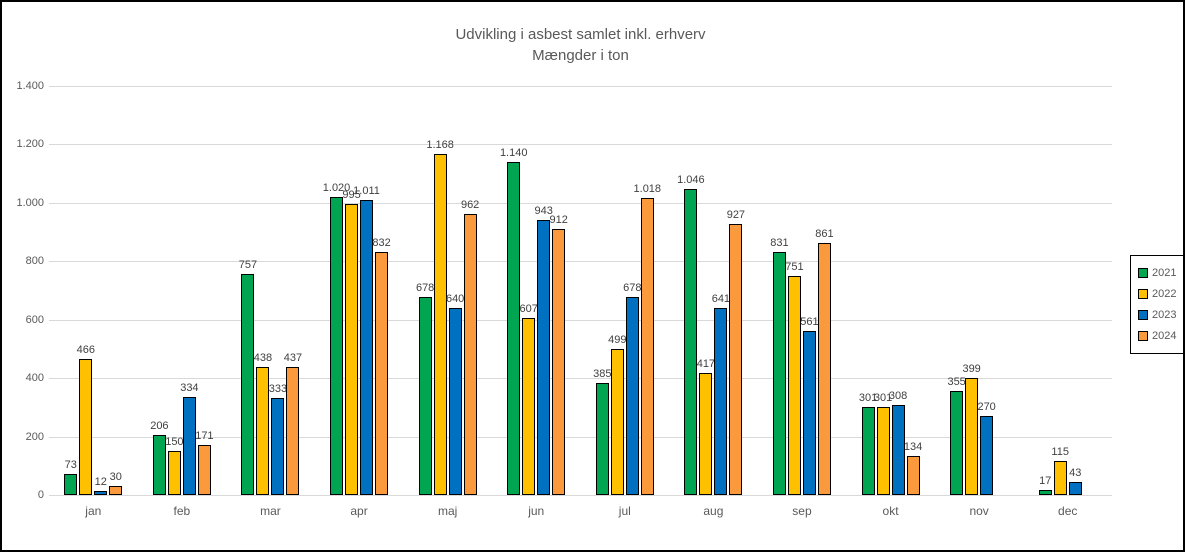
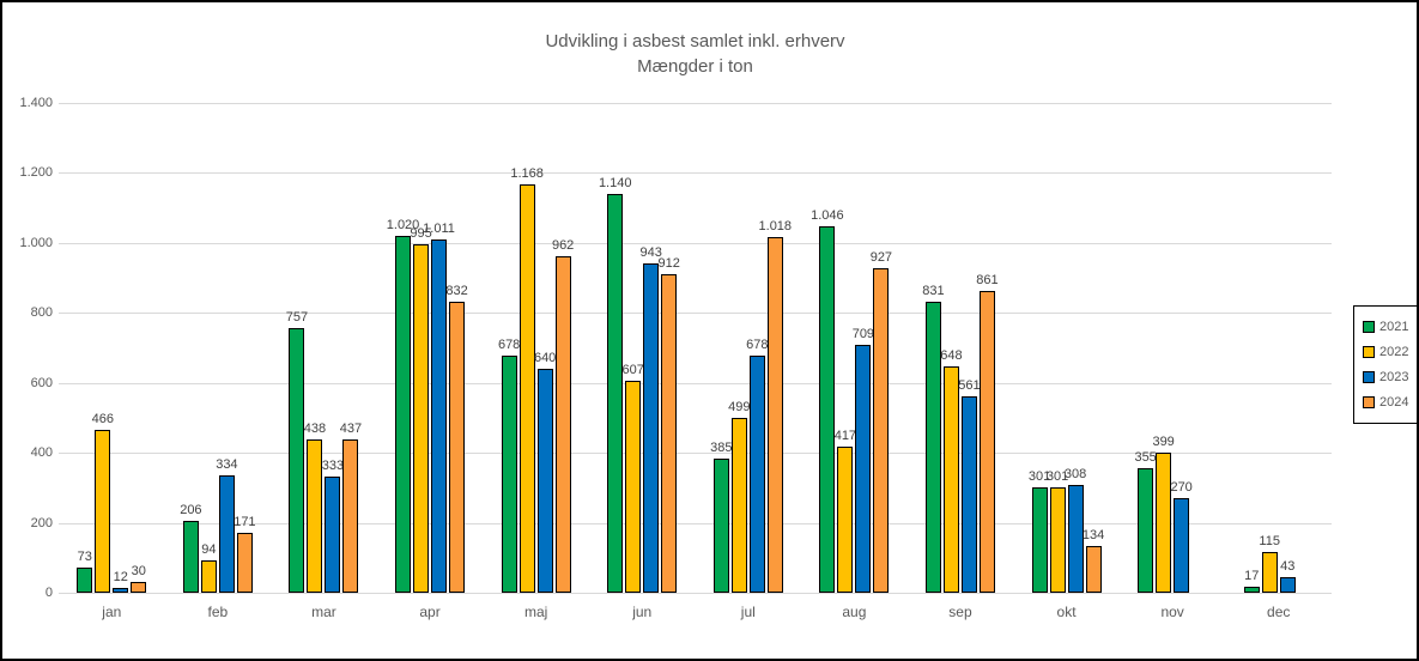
2022/feb: 150 -> 94
2023/aug: 641 -> 709
2022/sep: 751 -> 648
